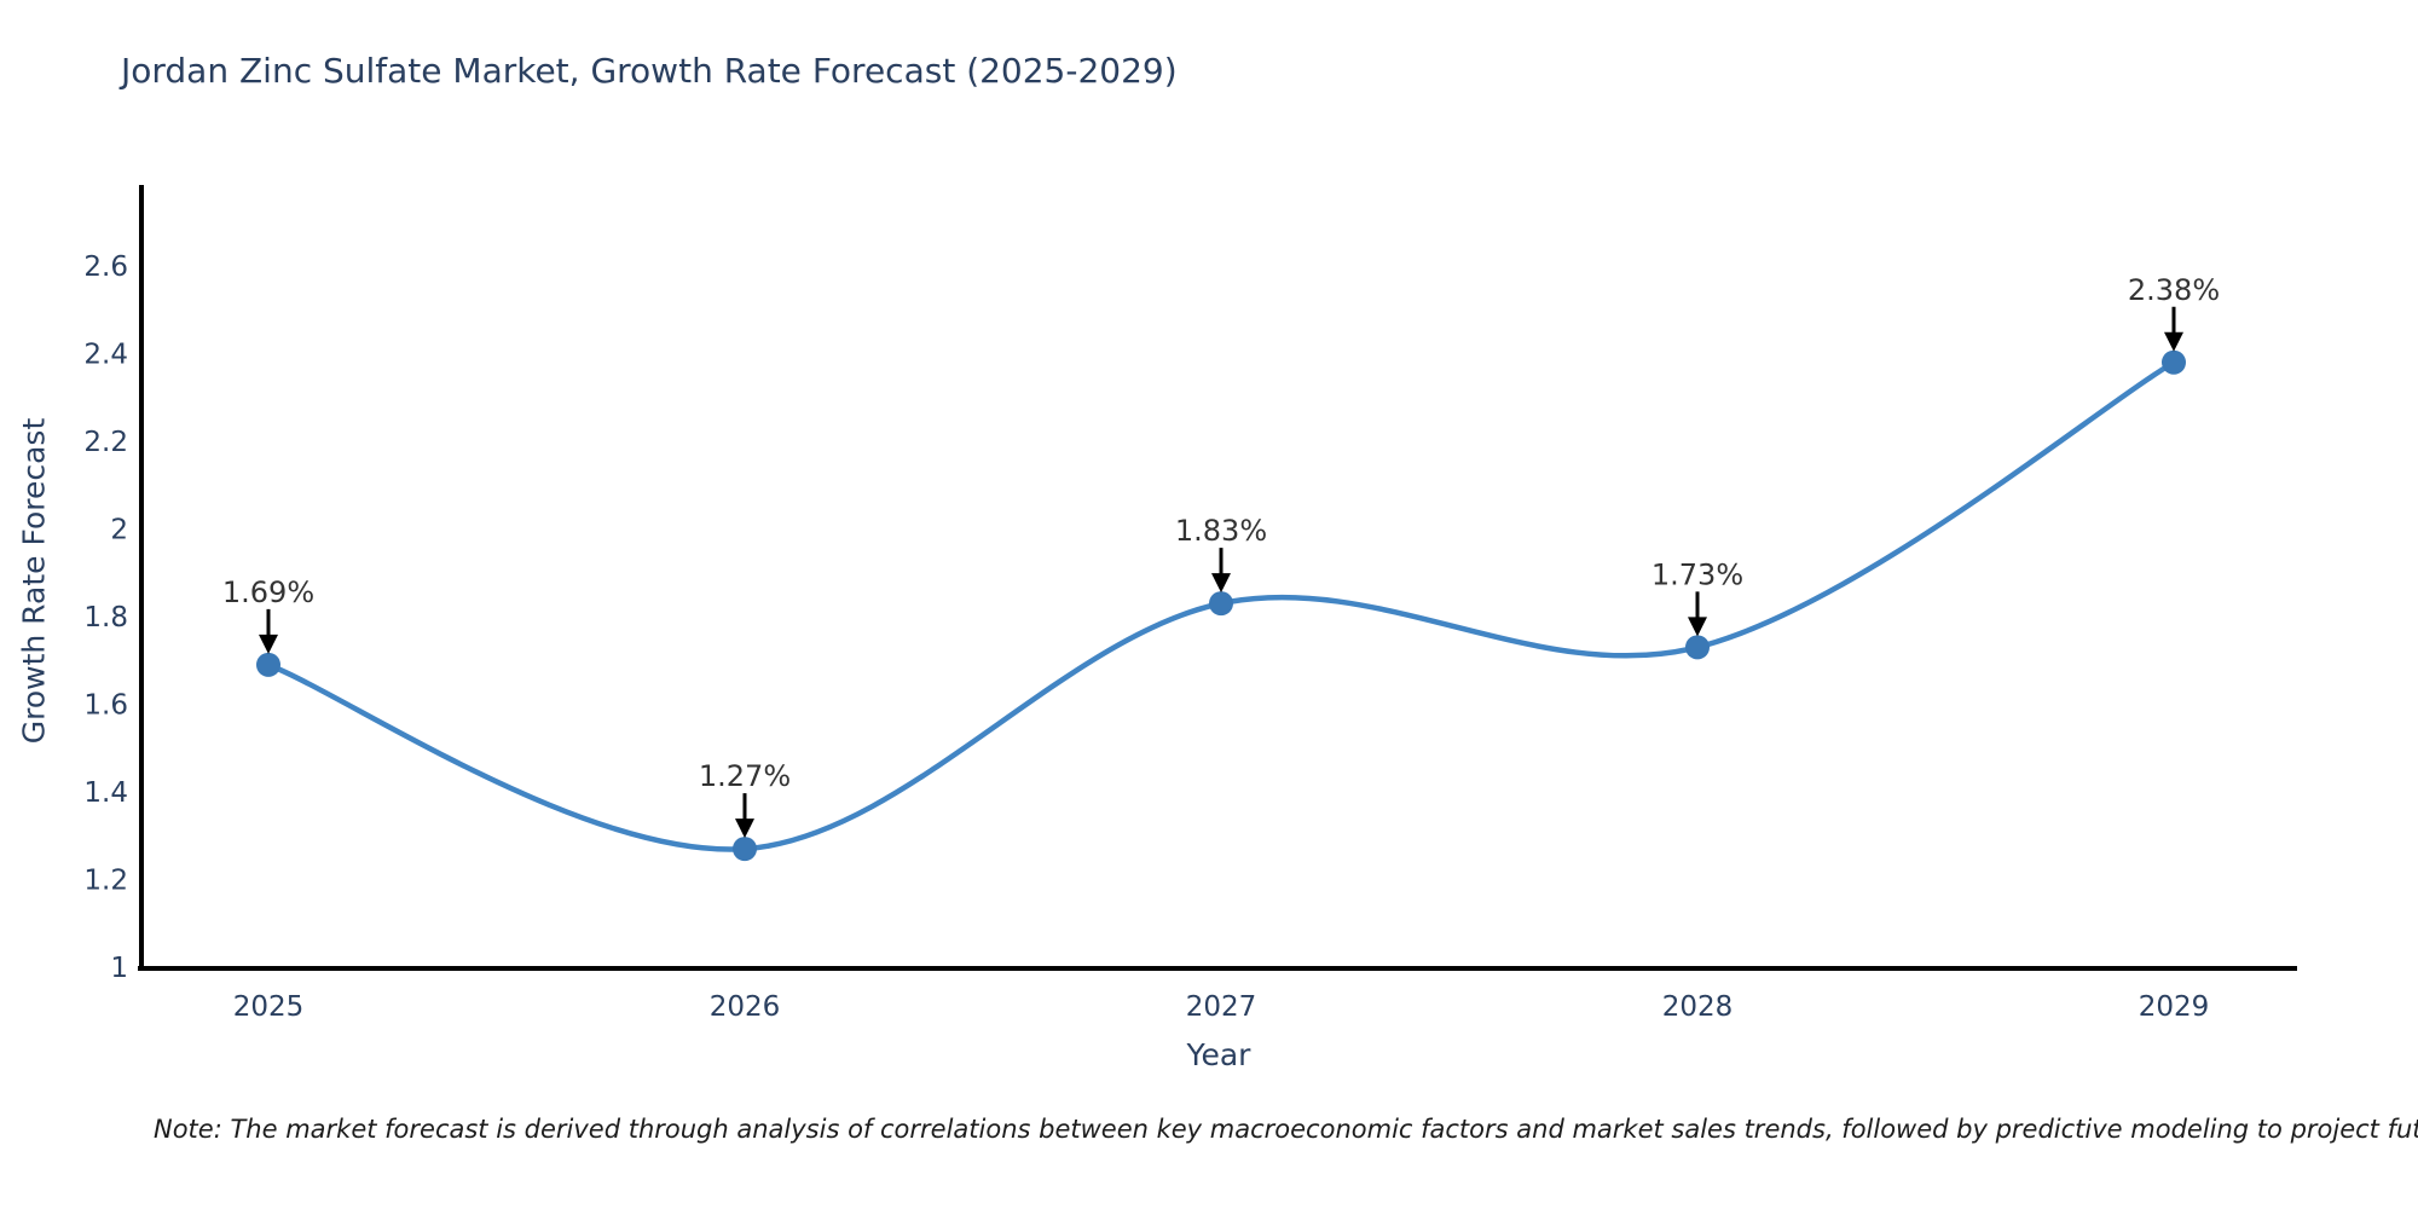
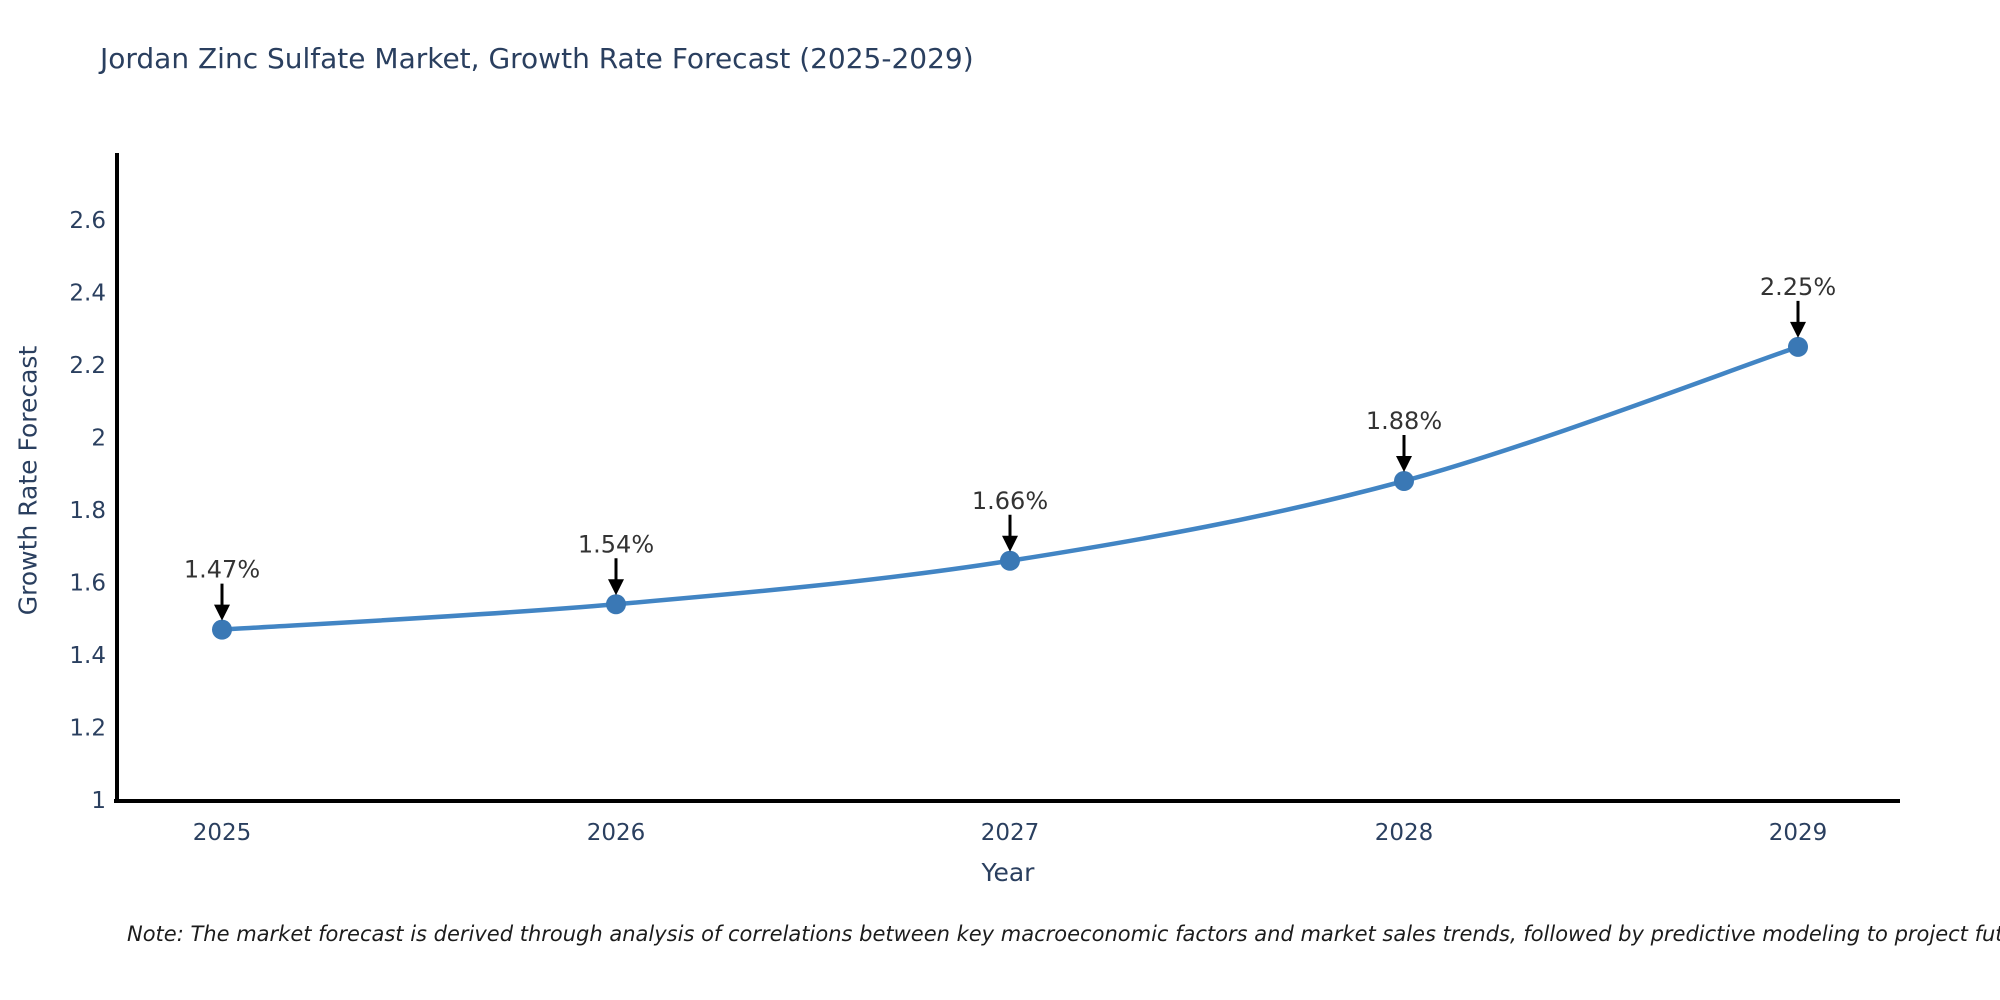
2025: 1.69% -> 1.47%
2026: 1.27% -> 1.54%
2027: 1.83% -> 1.66%
2028: 1.73% -> 1.88%
2029: 2.38% -> 2.25%
